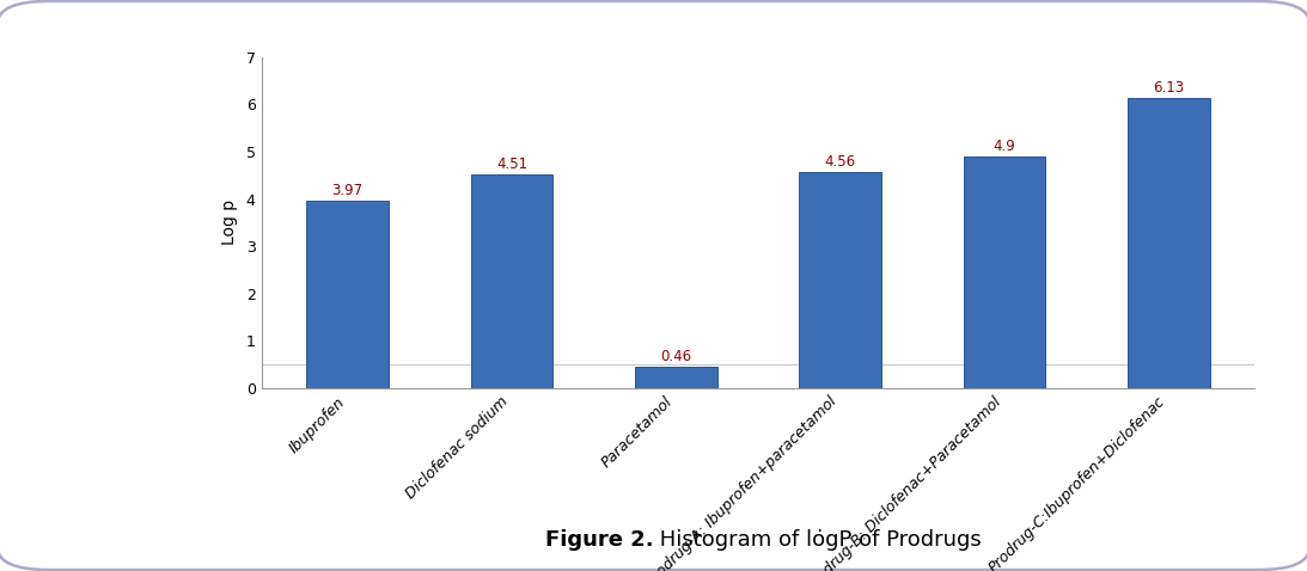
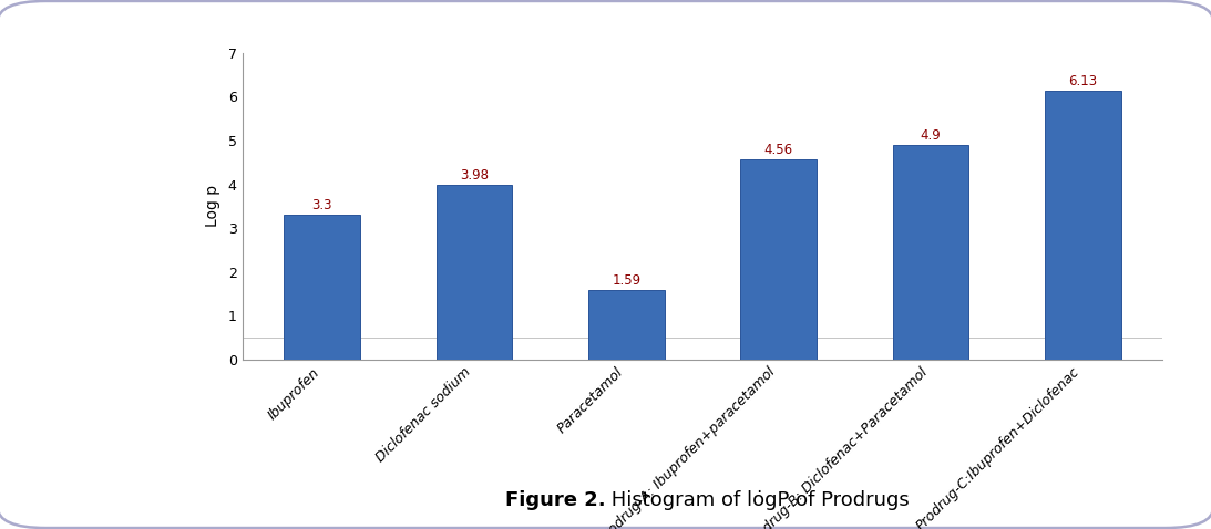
Ibuprofen: 3.97 -> 3.3
Diclofenac sodium: 4.51 -> 3.98
Paracetamol: 0.46 -> 1.59
